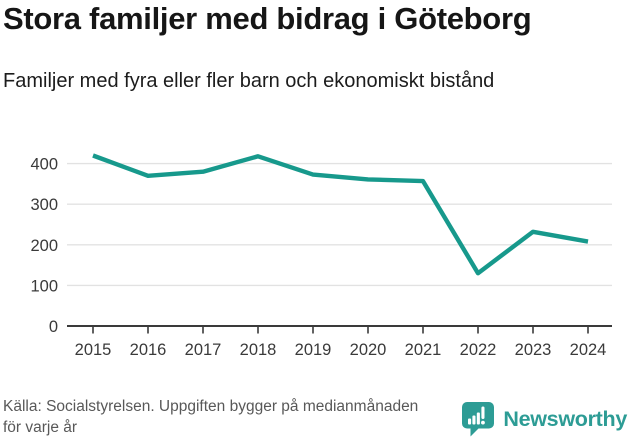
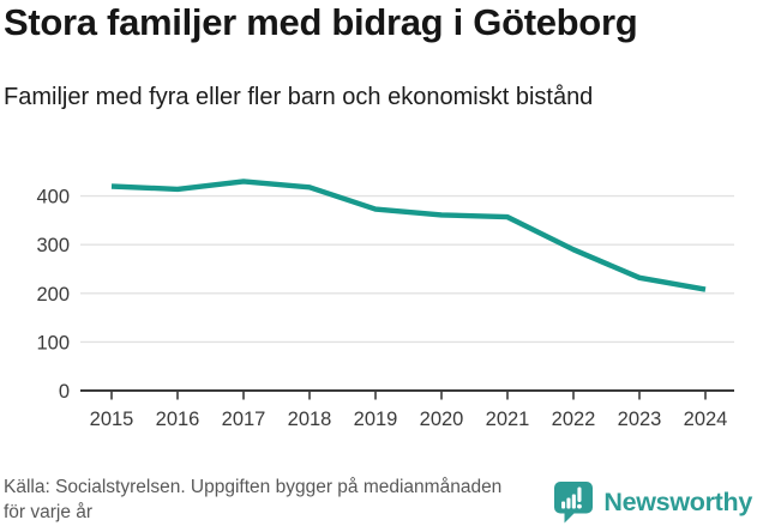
2016: 370 -> 410
2017: 380 -> 430
2022: 130 -> 290
